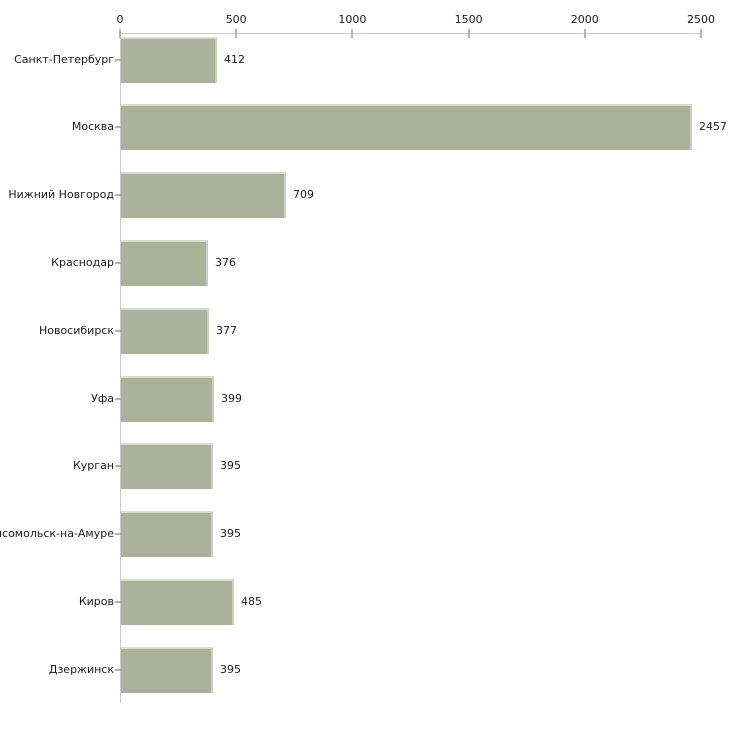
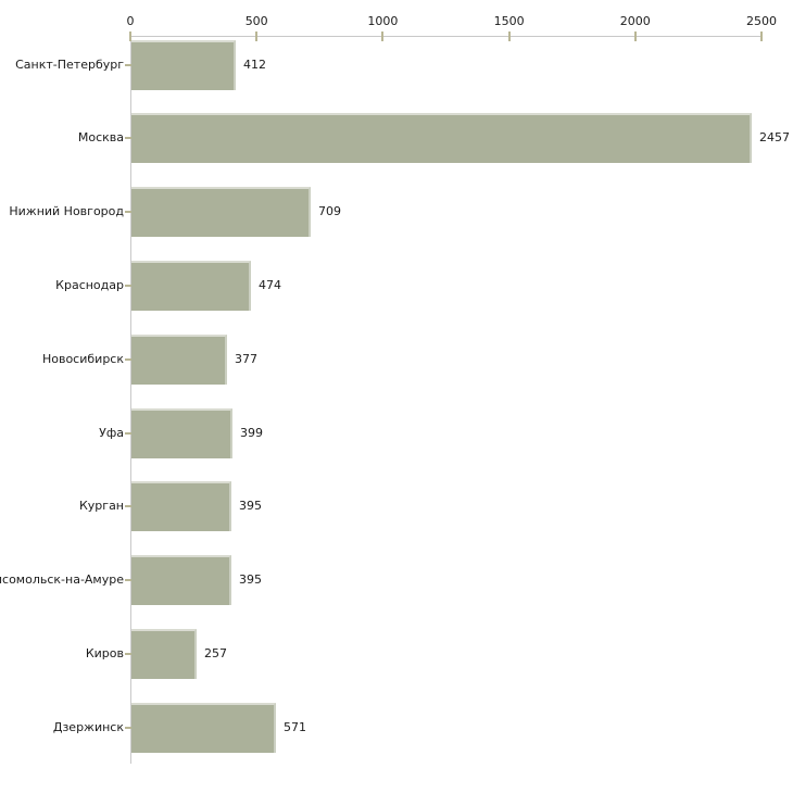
Краснодар: 376 -> 474
Киров: 485 -> 257
Дзержинск: 395 -> 571
